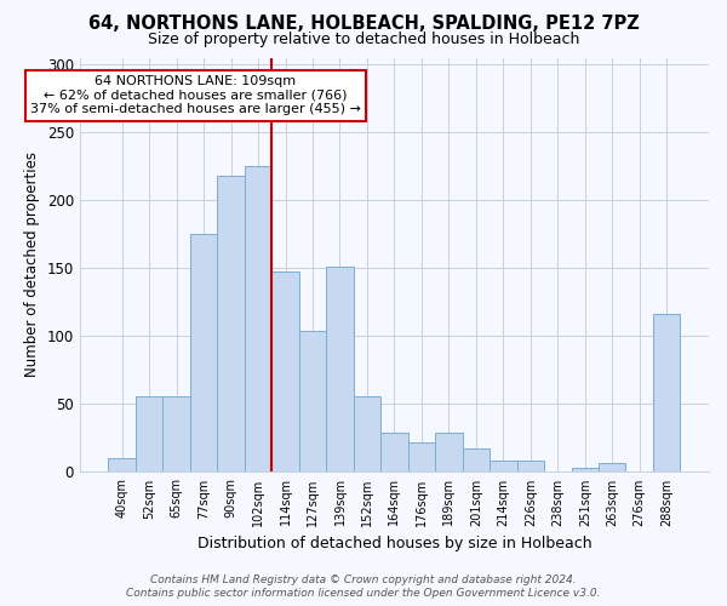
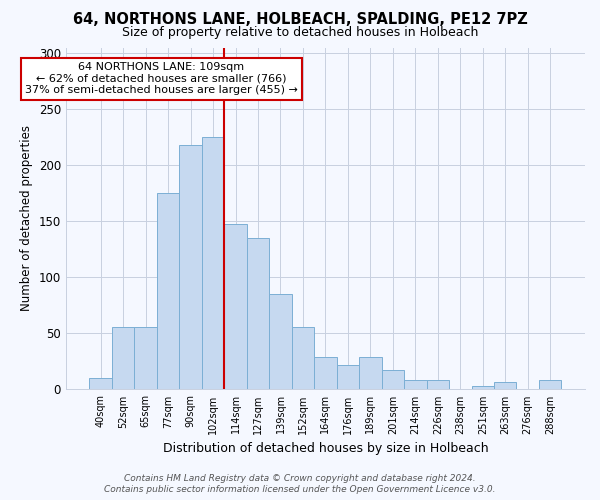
127sqm: 104 -> 135
139sqm: 151 -> 85
288sqm: 116 -> 8
